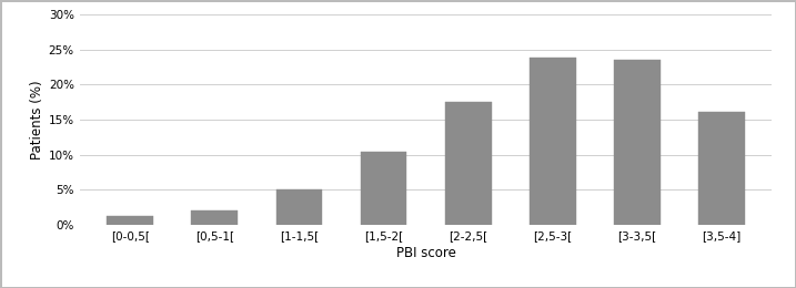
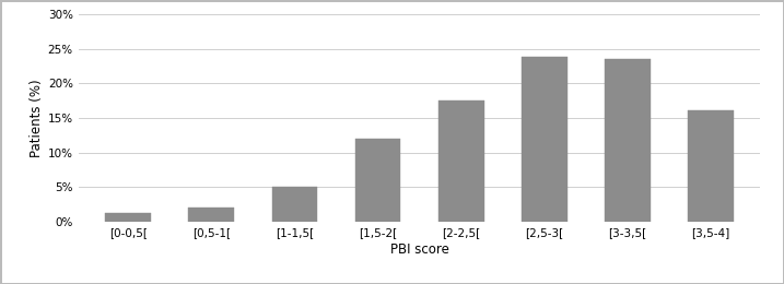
[1,5-2[: 10.4% -> 12.0%
